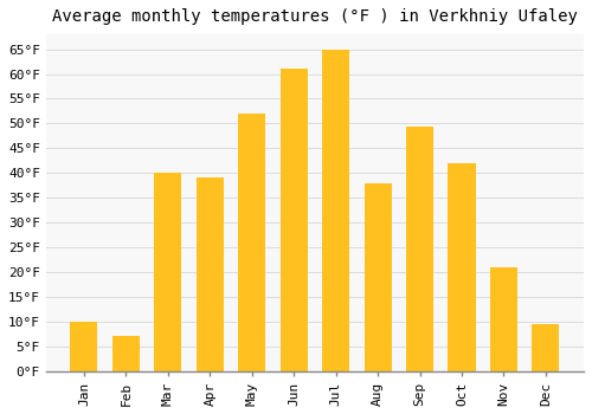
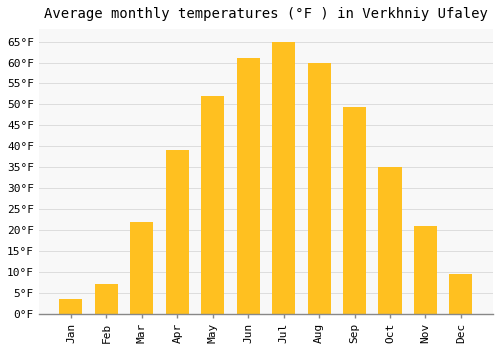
Jan: 10.0°F -> 3.5°F
Mar: 40.0°F -> 22.0°F
Aug: 38.0°F -> 60.0°F
Oct: 42.0°F -> 35.0°F
